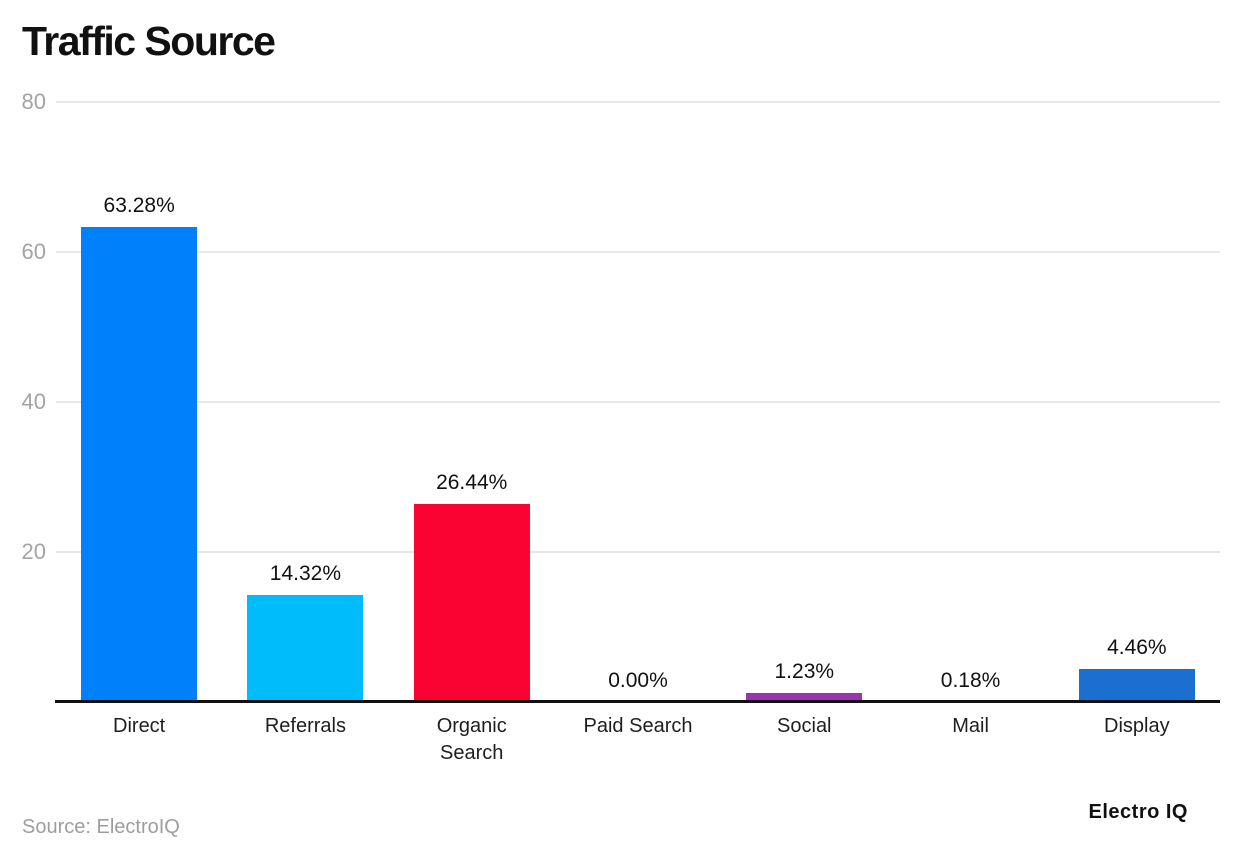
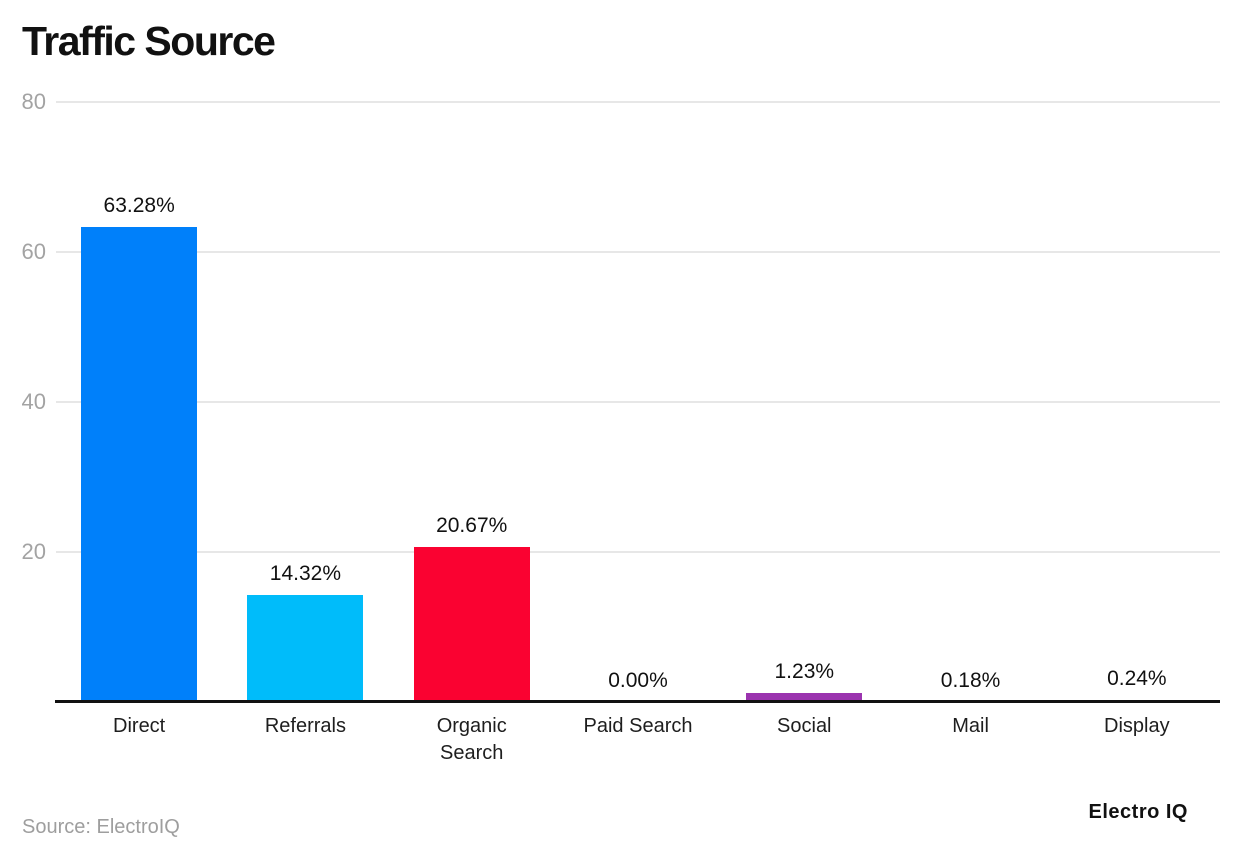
Organic Search: 26.44% -> 20.67%
Display: 4.46% -> 0.24%
